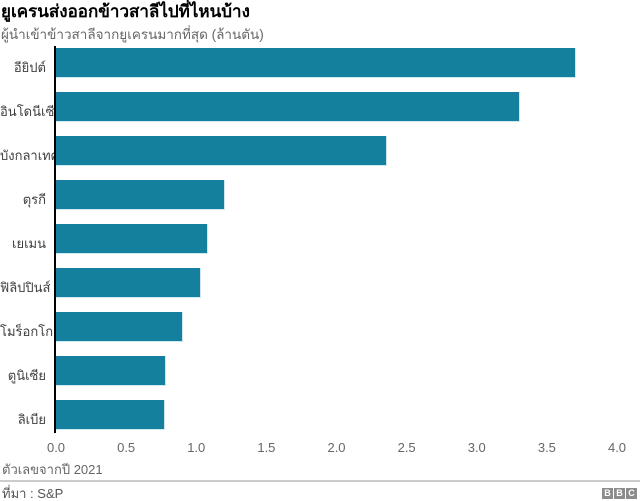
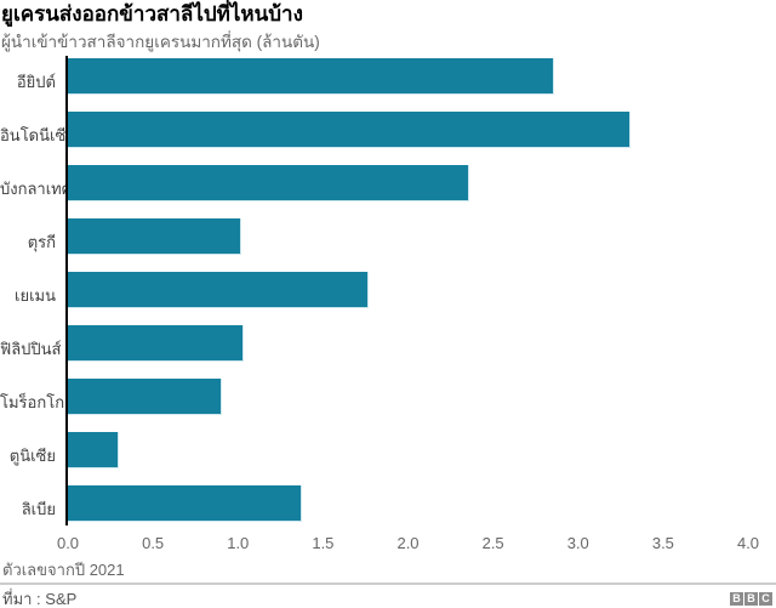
อียิปต์: 3.70 -> 2.85
ตุรกี: 1.20 -> 1.01
เยเมน: 1.08 -> 1.76
ตูนิเซีย: 0.78 -> 0.29
ลิเบีย: 0.77 -> 1.37
